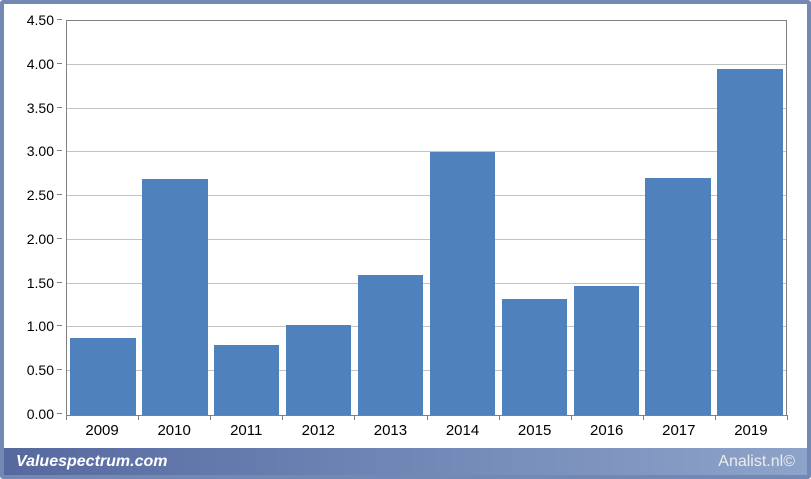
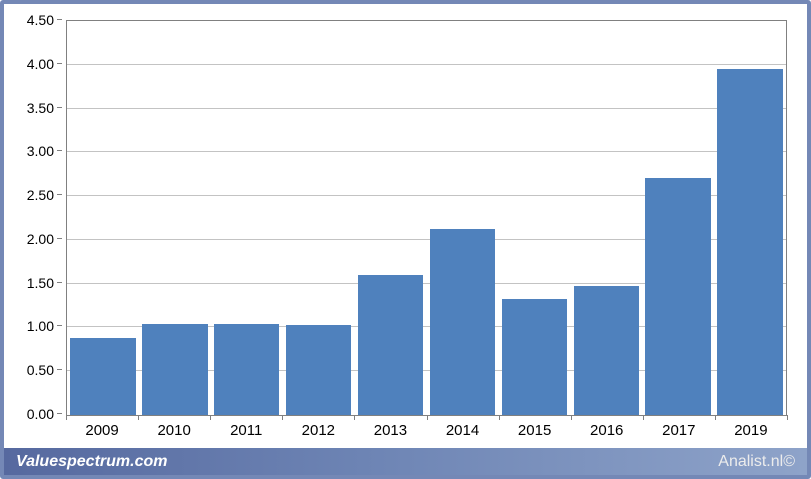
2010: 2.7 -> 1.0
2011: 0.8 -> 1.0
2014: 3.0 -> 2.1
